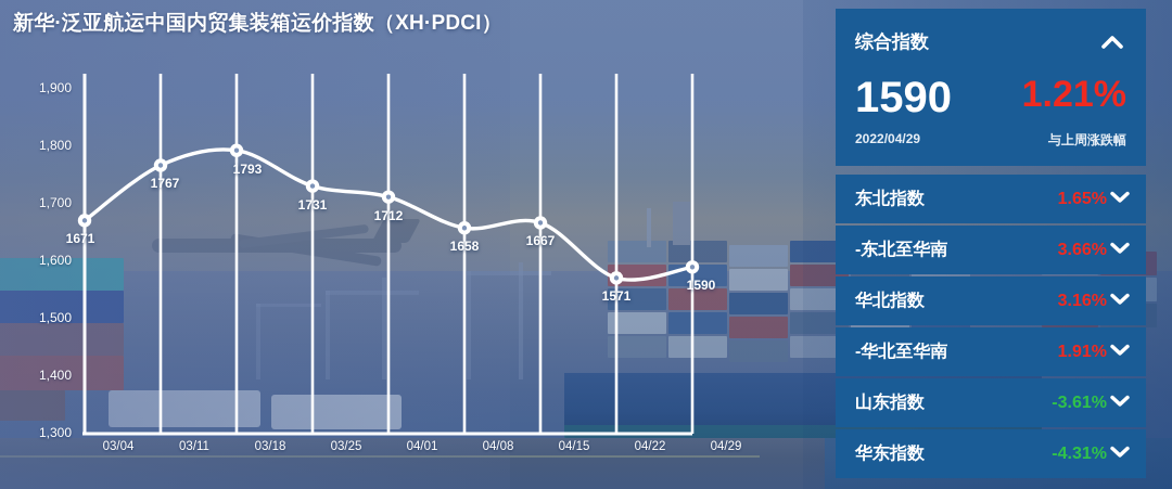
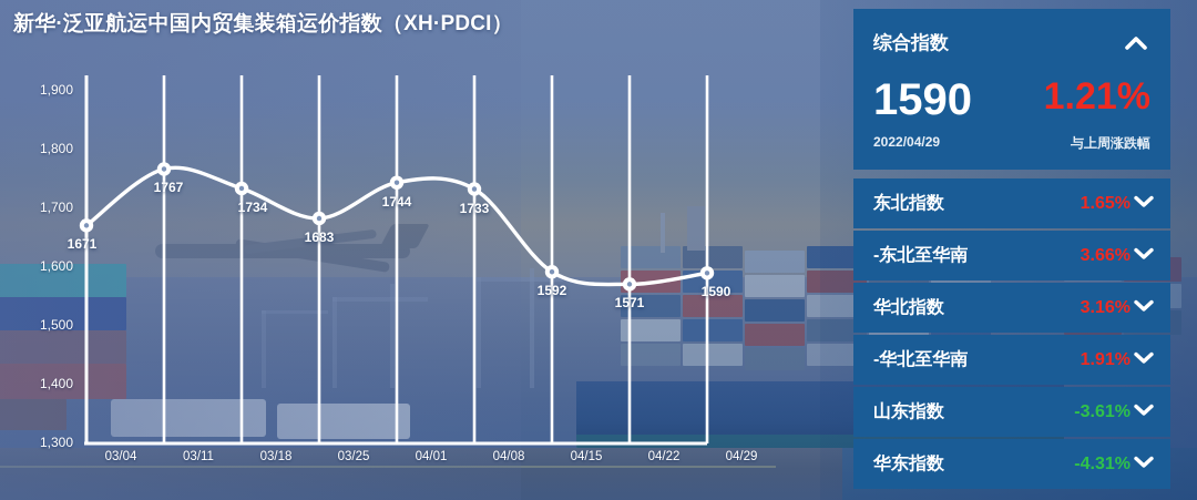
03/18: 1793 -> 1734
03/25: 1731 -> 1683
04/01: 1712 -> 1744
04/08: 1658 -> 1733
04/15: 1667 -> 1592
